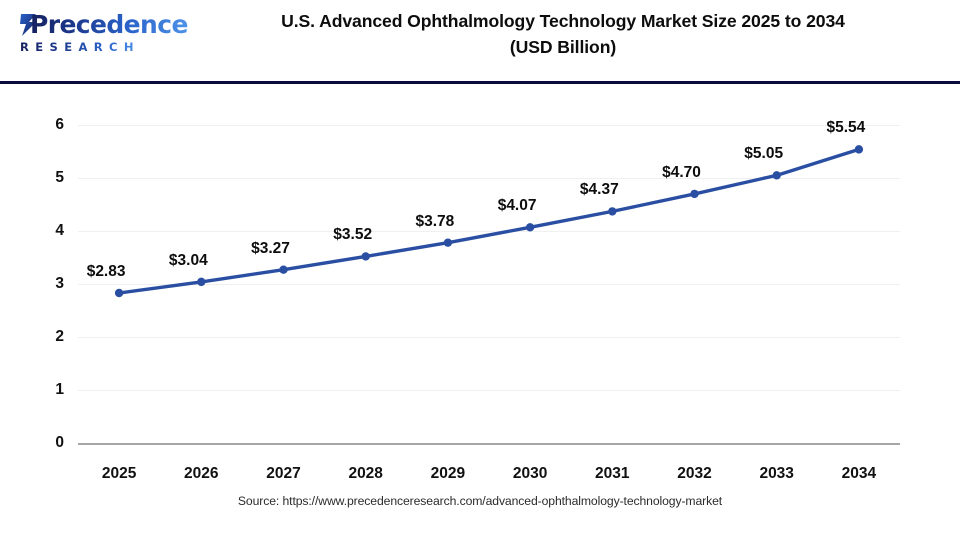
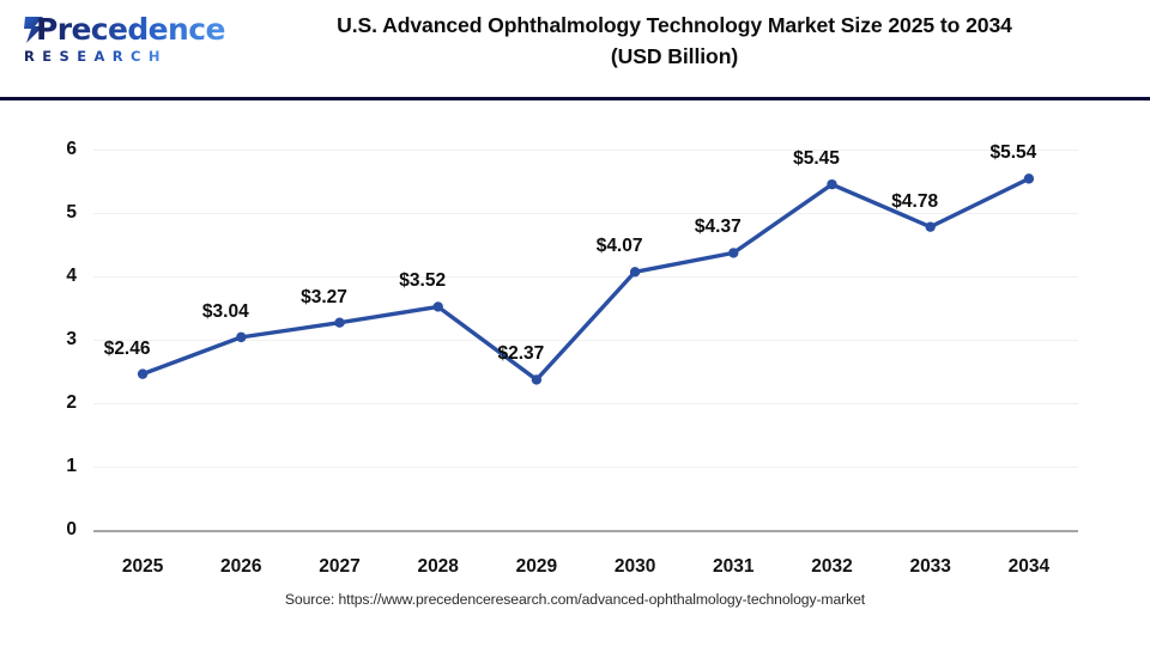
2025: $2.83 -> $2.46
2029: $3.78 -> $2.37
2032: $4.70 -> $5.45
2033: $5.05 -> $4.78
